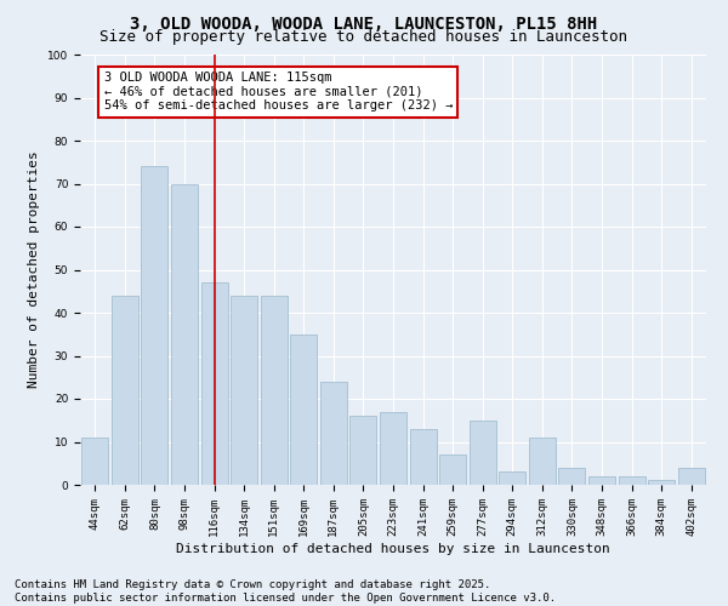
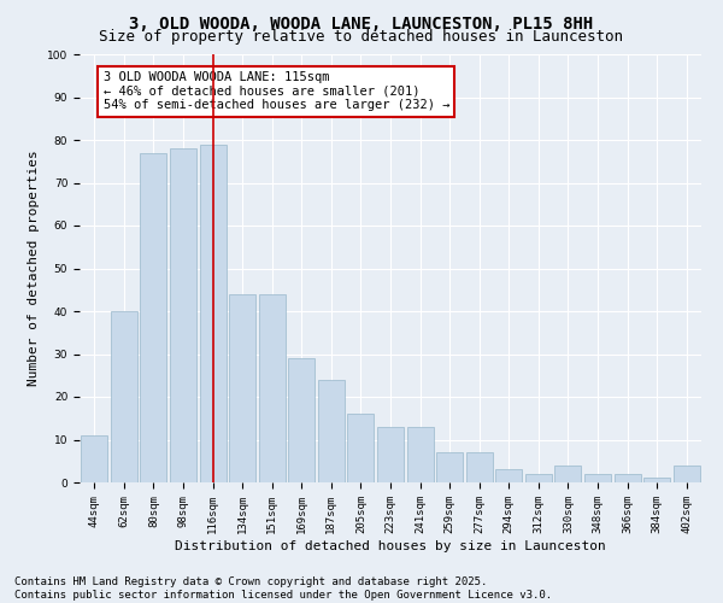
62sqm: 44 -> 40
80sqm: 74 -> 77
98sqm: 70 -> 78
116sqm: 47 -> 79
169sqm: 35 -> 29
223sqm: 17 -> 13
277sqm: 15 -> 7
312sqm: 11 -> 2
